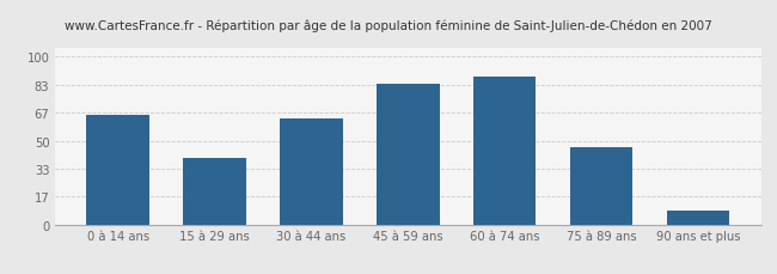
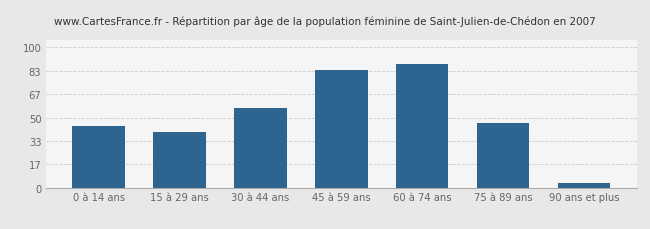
0 à 14 ans: 65 -> 44
30 à 44 ans: 63 -> 57
90 ans et plus: 8 -> 3
